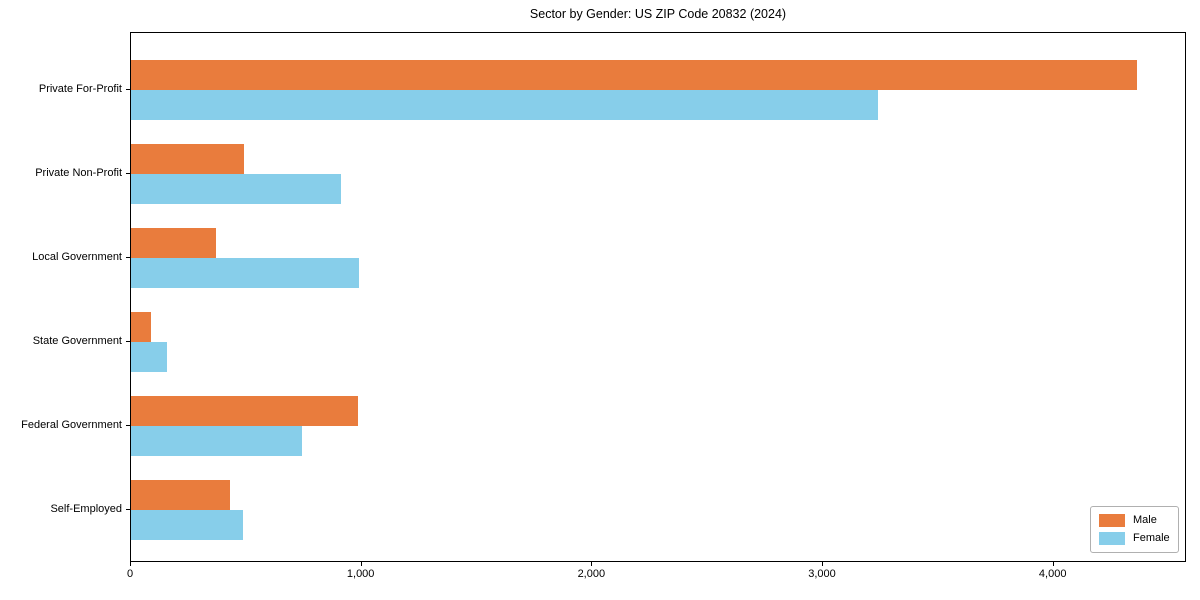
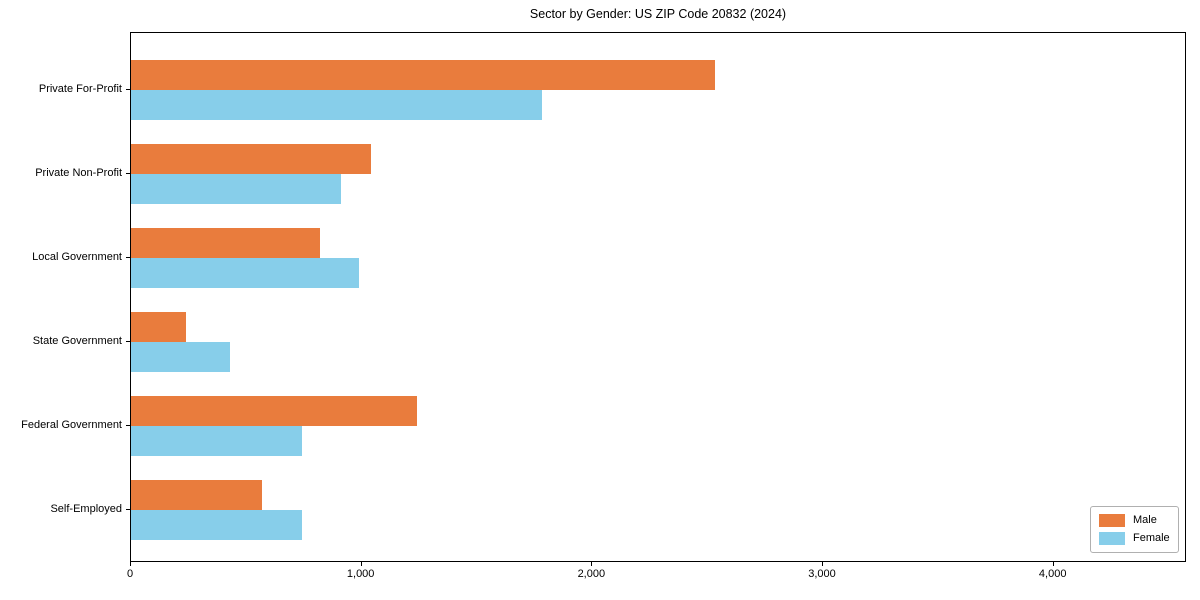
Male/Private For-Profit: 4360 -> 2530
Female/Private For-Profit: 3240 -> 1780
Male/Private Non-Profit: 490 -> 1040
Male/Local Government: 370 -> 820
Male/State Government: 80 -> 240
Female/State Government: 160 -> 430
Male/Federal Government: 980 -> 1240
Male/Self-Employed: 430 -> 570
Female/Self-Employed: 480 -> 740
